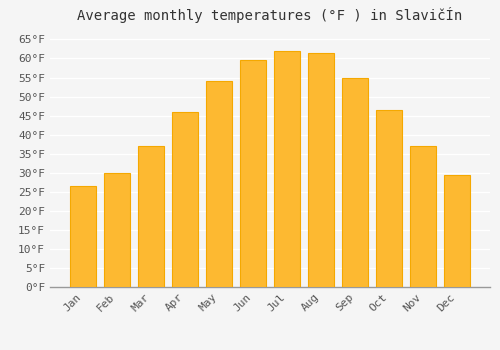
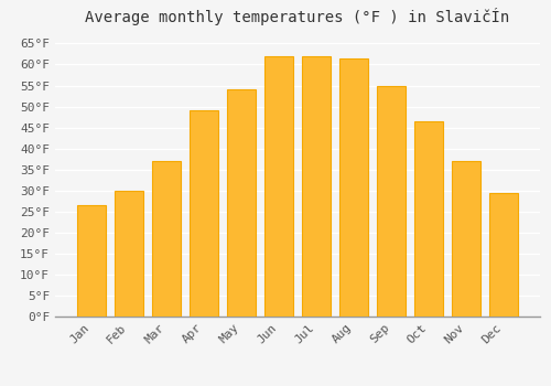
Apr: 46.0°F -> 49.0°F
Jun: 59.5°F -> 62.0°F
